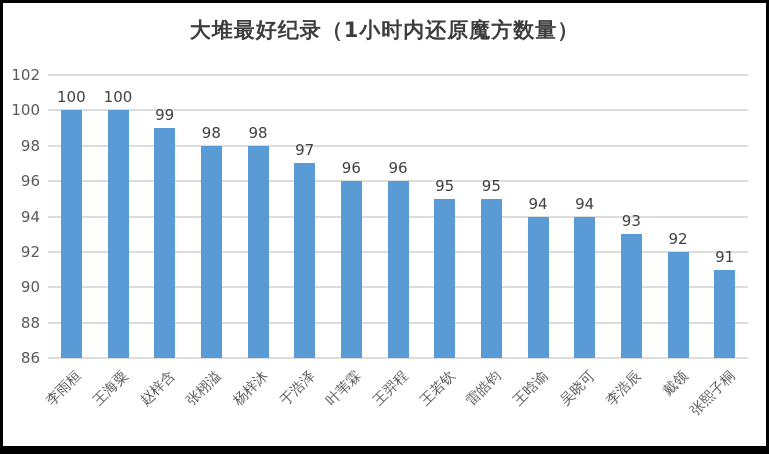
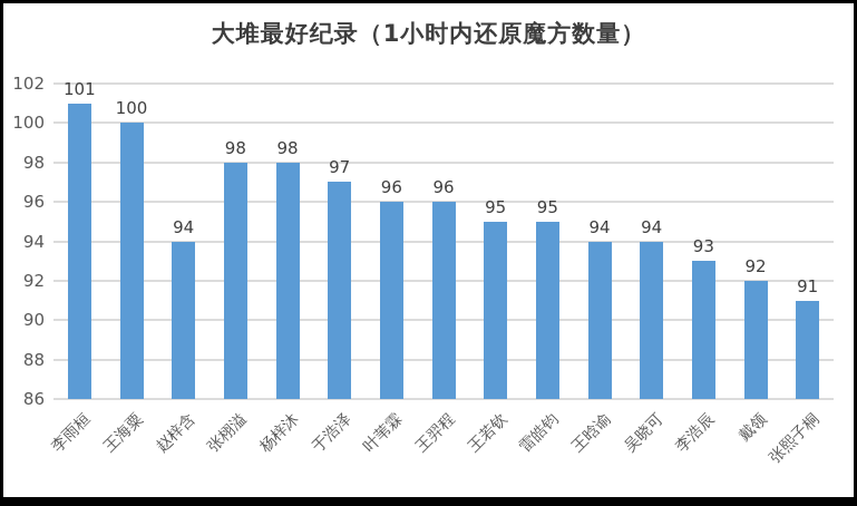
李雨桓: 100 -> 101
赵梓含: 99 -> 94
